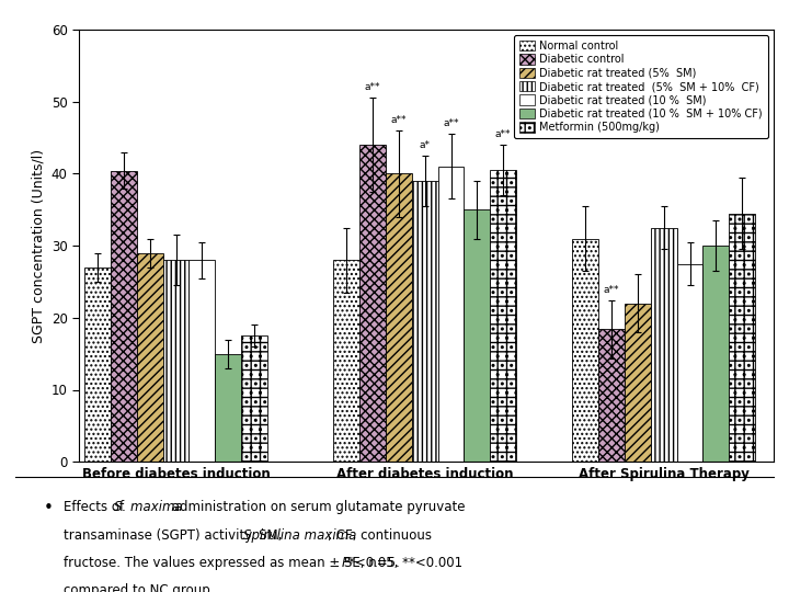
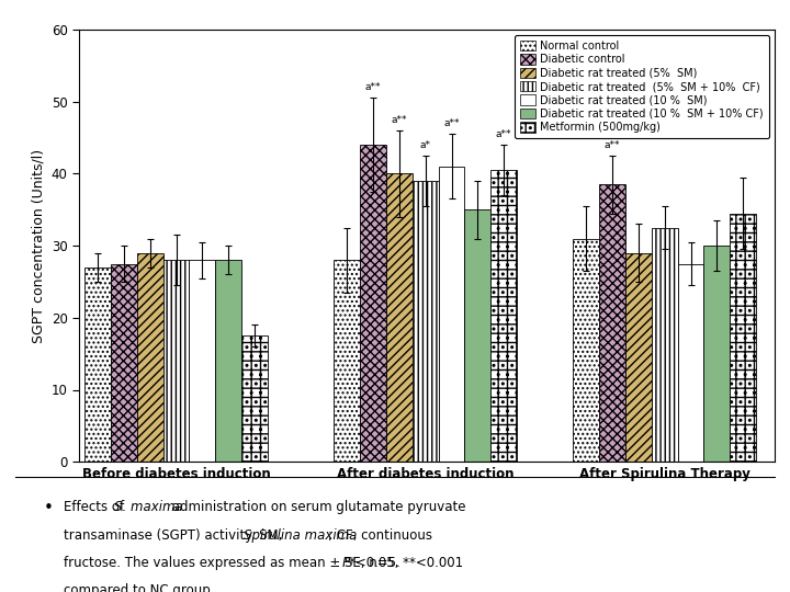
Diabetic control/Before diabetes induction: 40.4 -> 27.5
Diabetic rat treated (10 % SM + 10% CF)/Before diabetes induction: 15 -> 28
Diabetic control/After Spirulina Therapy: 18.4 -> 38.5
Diabetic rat treated (5% SM)/After Spirulina Therapy: 22 -> 29
